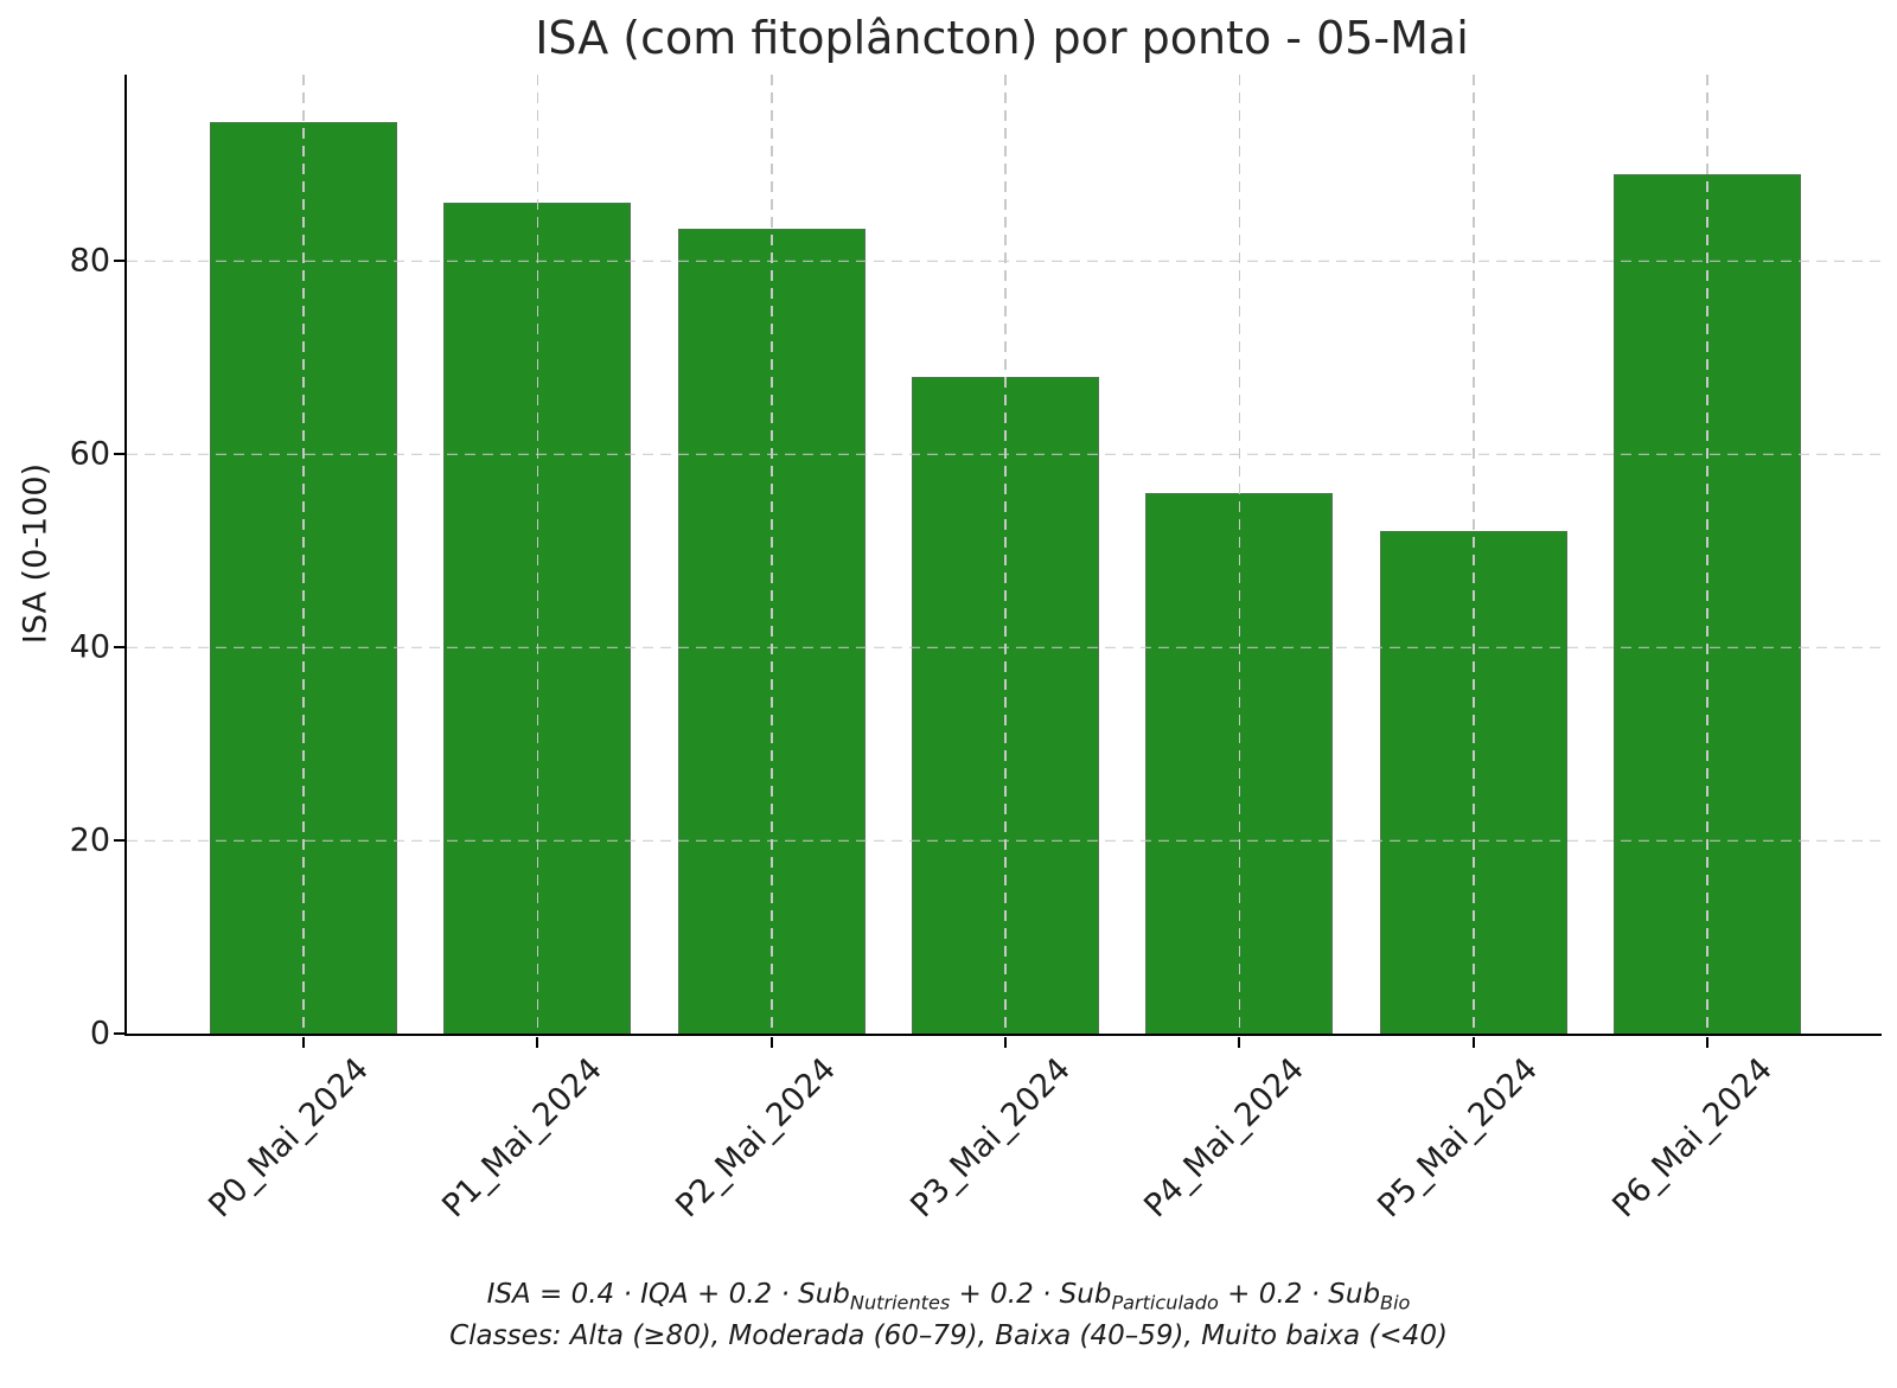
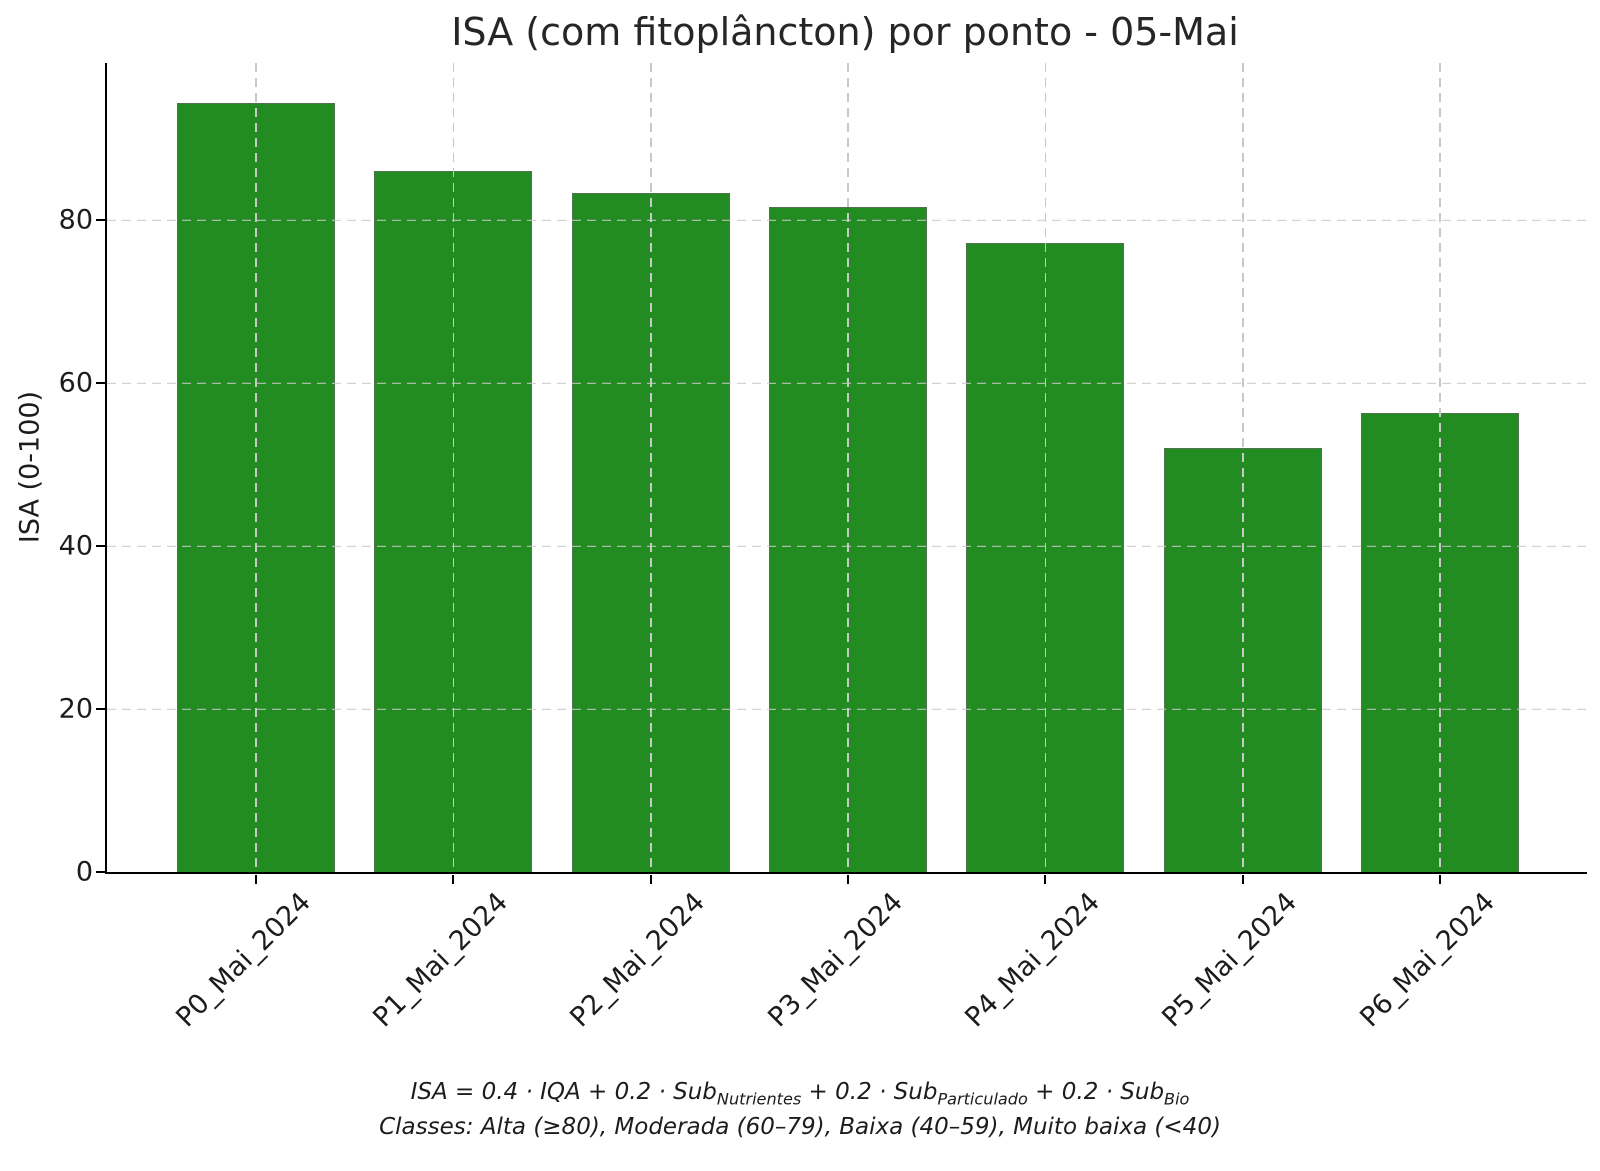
P3_Mai_2024: 68 -> 82
P4_Mai_2024: 56 -> 77
P6_Mai_2024: 89 -> 56
